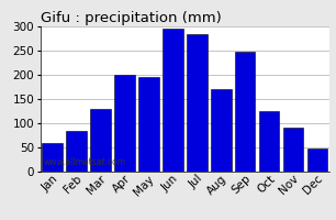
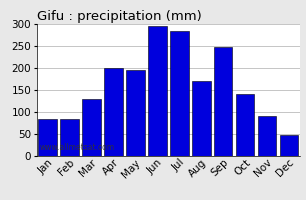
Jan: 60 -> 85
Oct: 125 -> 140
